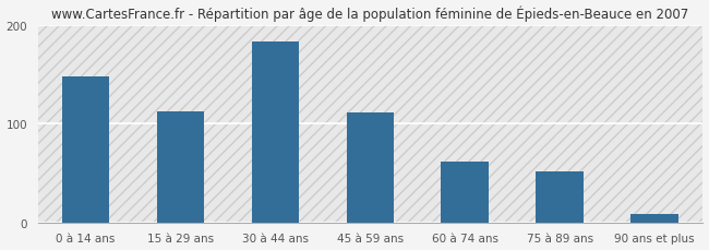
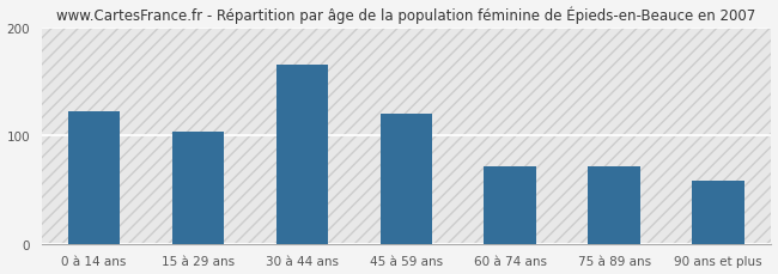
0 à 14 ans: 148 -> 122
15 à 29 ans: 113 -> 104
30 à 44 ans: 183 -> 166
45 à 59 ans: 111 -> 120
60 à 74 ans: 62 -> 72
75 à 89 ans: 52 -> 72
90 ans et plus: 8 -> 58
